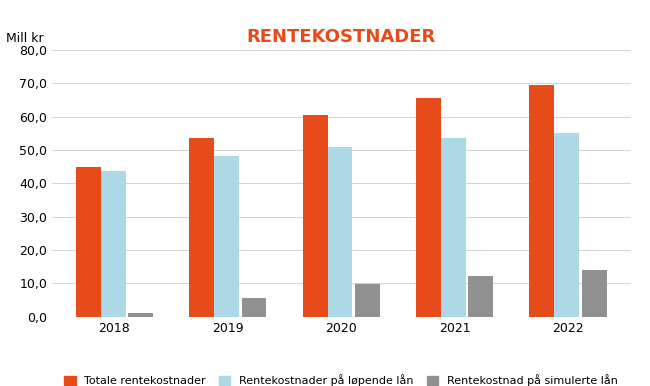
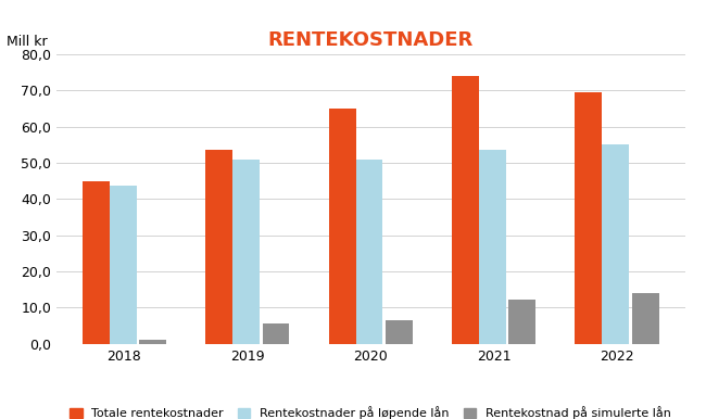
Rentekostnader på løpende lån/2019: 48,3 -> 51,0
Totale rentekostnader/2020: 60,5 -> 65,0
Rentekostnad på simulerte lån/2020: 9,9 -> 6,5
Totale rentekostnader/2021: 65,5 -> 74,0
